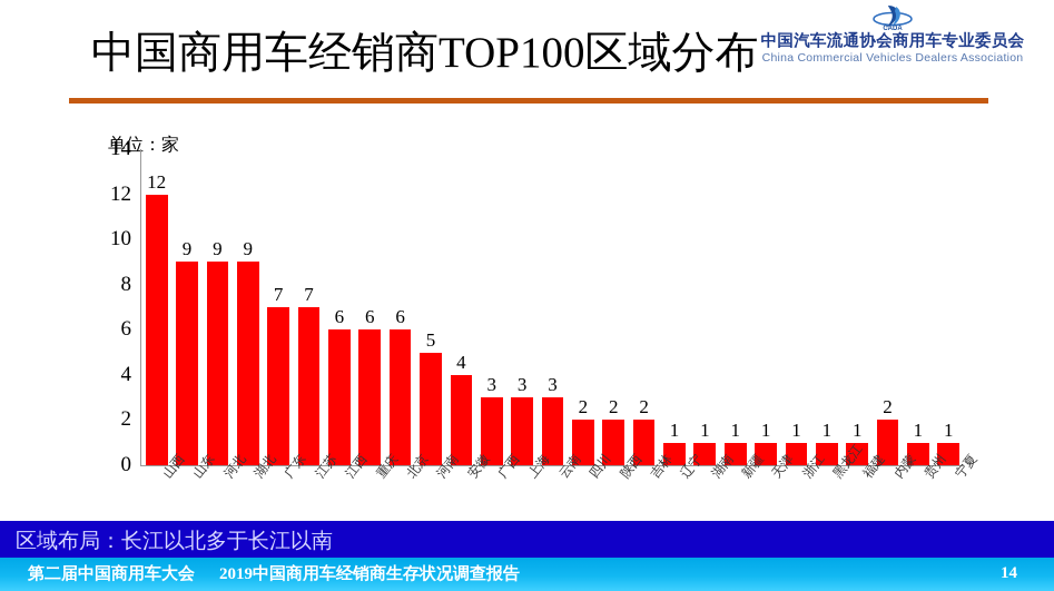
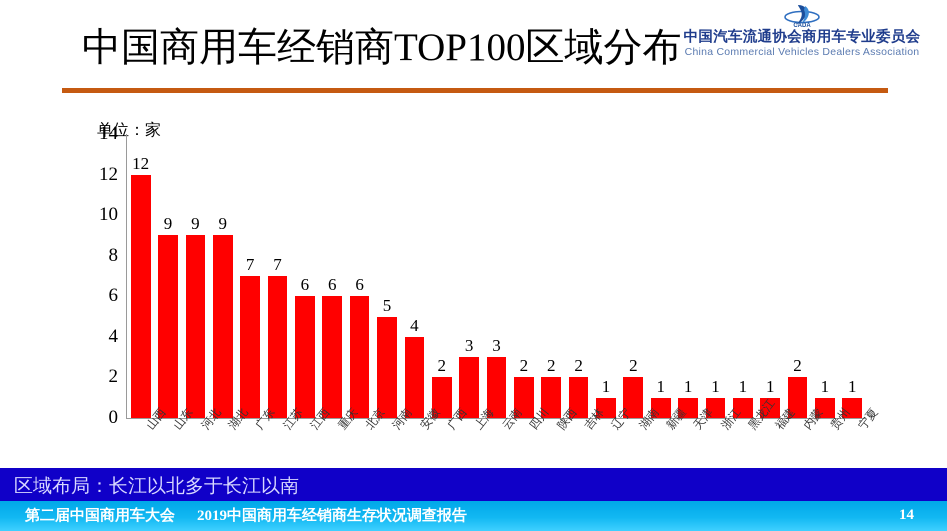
广西: 3 -> 2
湖南: 1 -> 2
